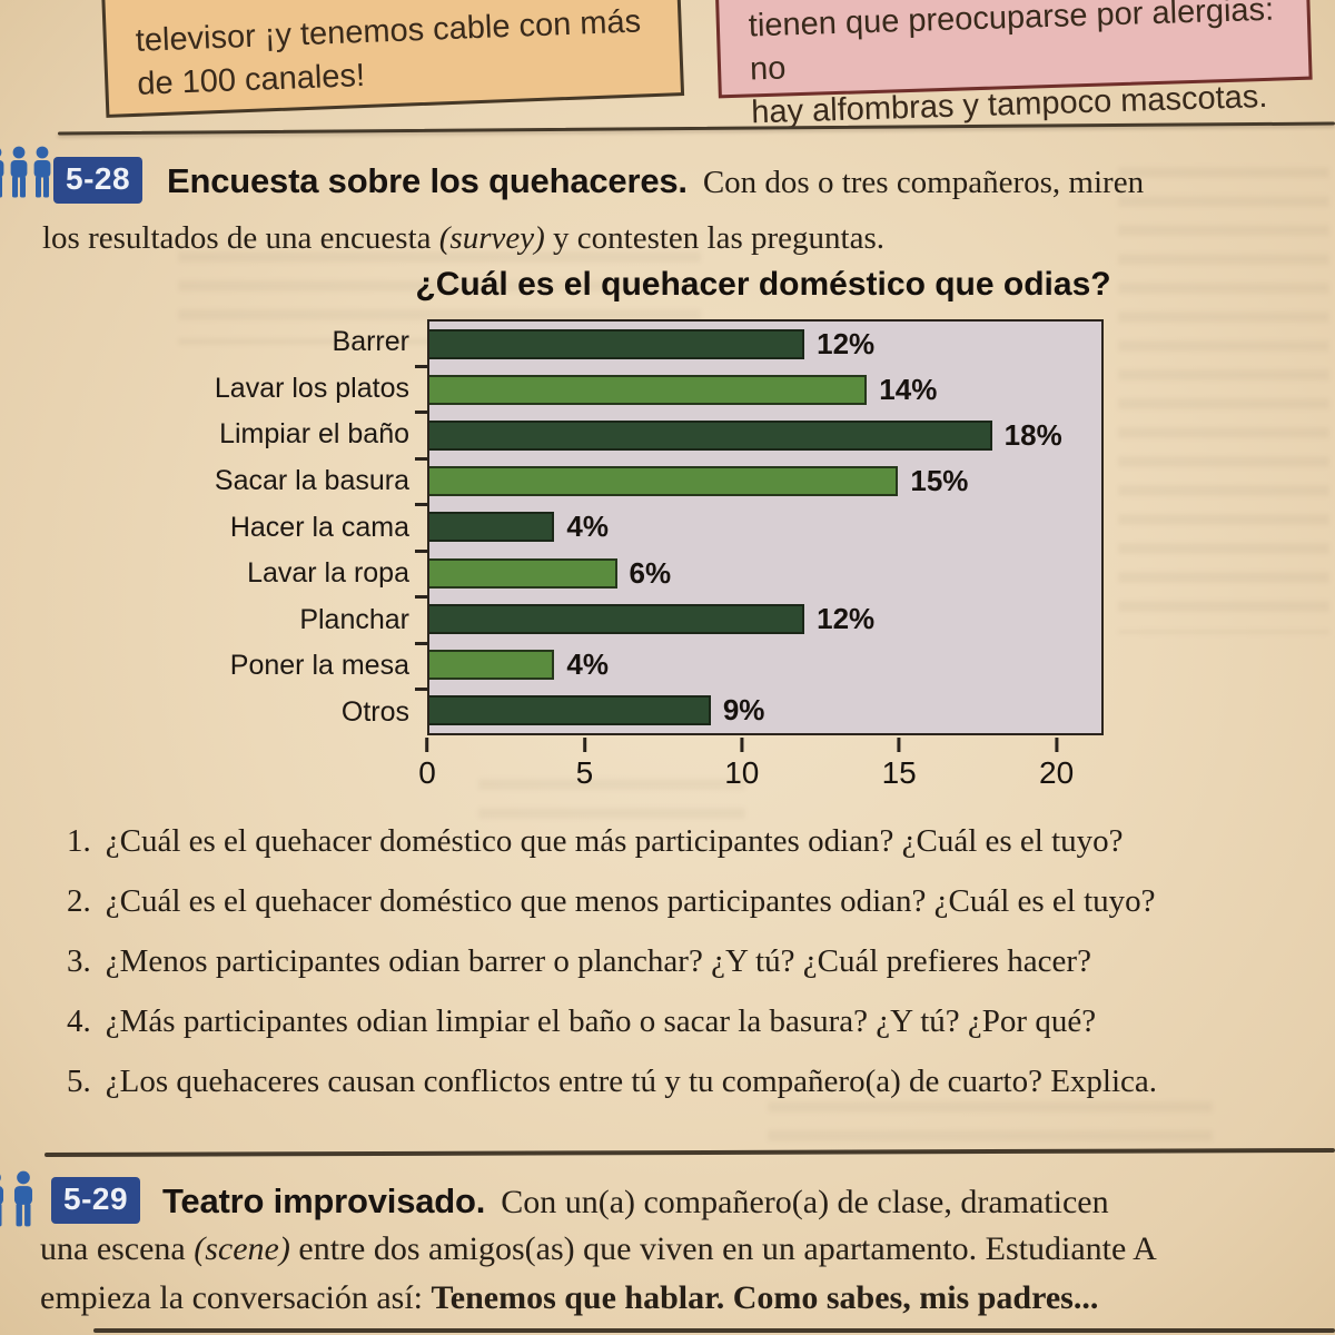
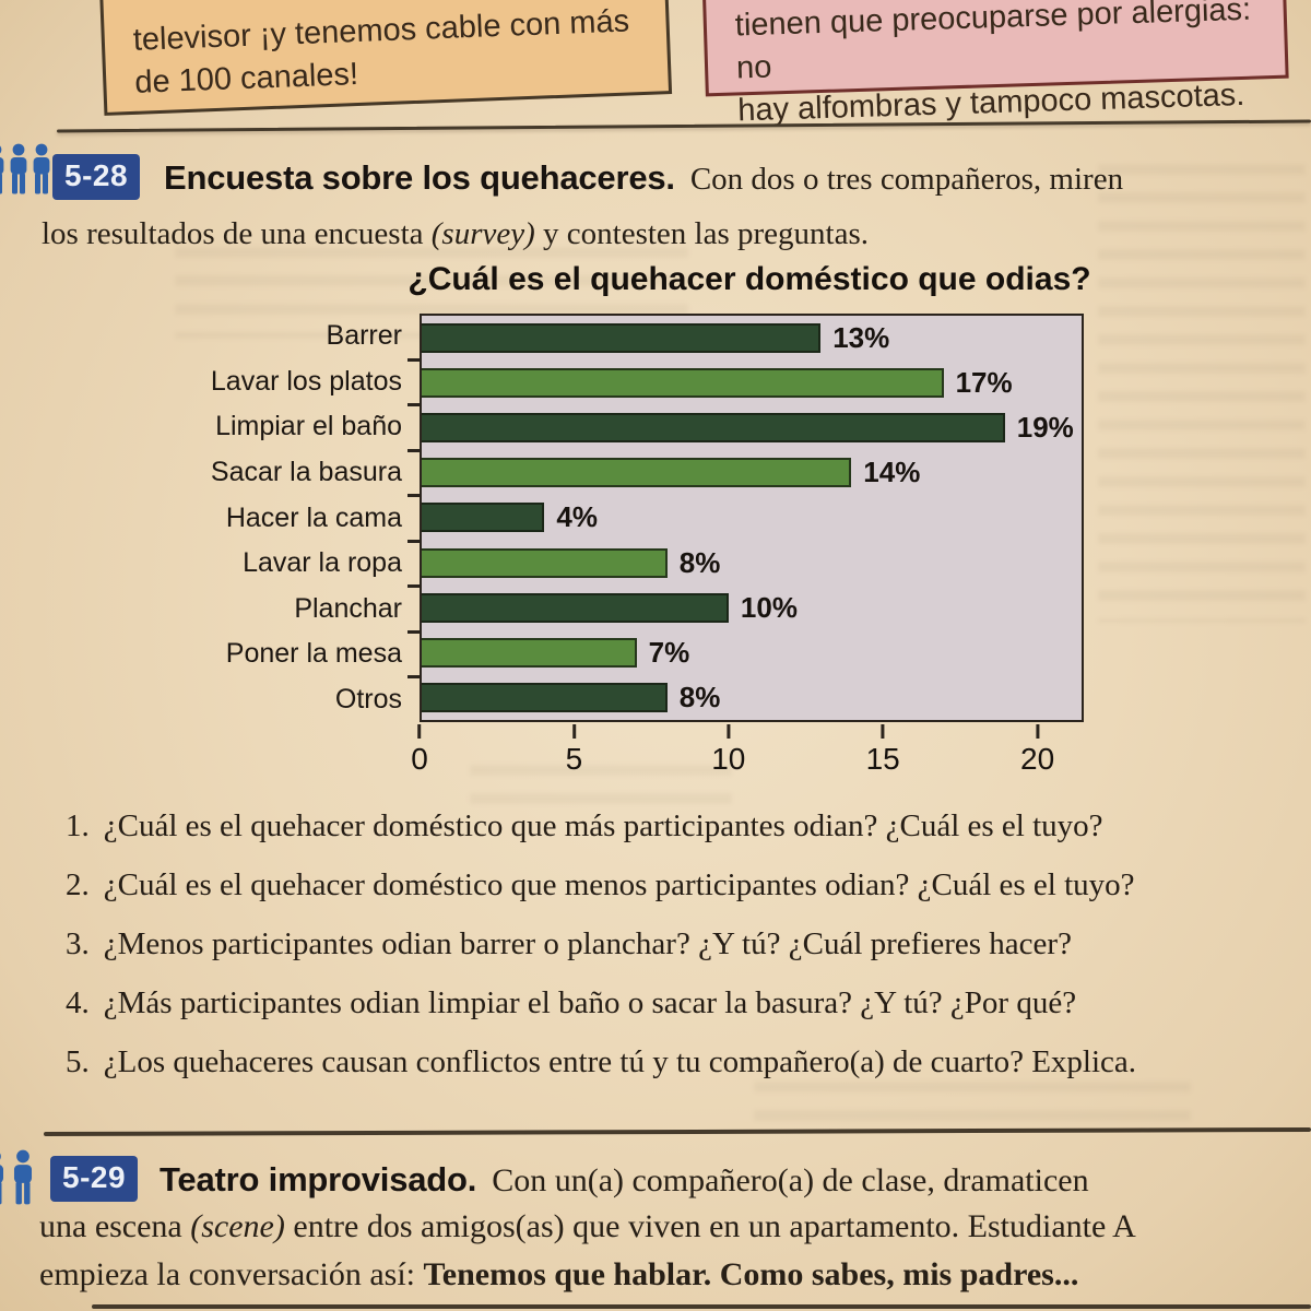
Barrer: 12% -> 13%
Lavar los platos: 14% -> 17%
Limpiar el baño: 18% -> 19%
Sacar la basura: 15% -> 14%
Lavar la ropa: 6% -> 8%
Planchar: 12% -> 10%
Poner la mesa: 4% -> 7%
Otros: 9% -> 8%
